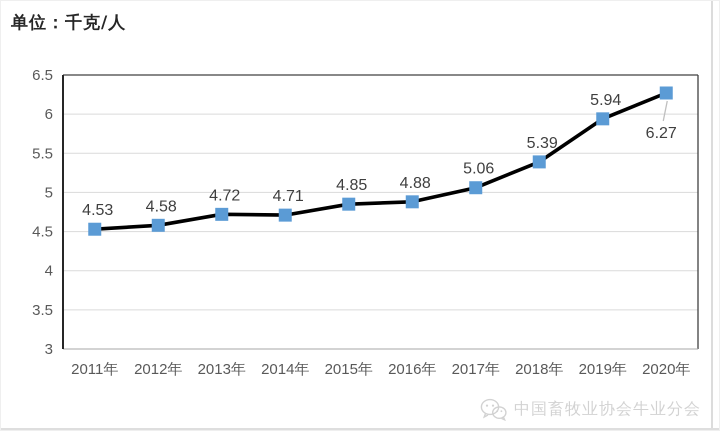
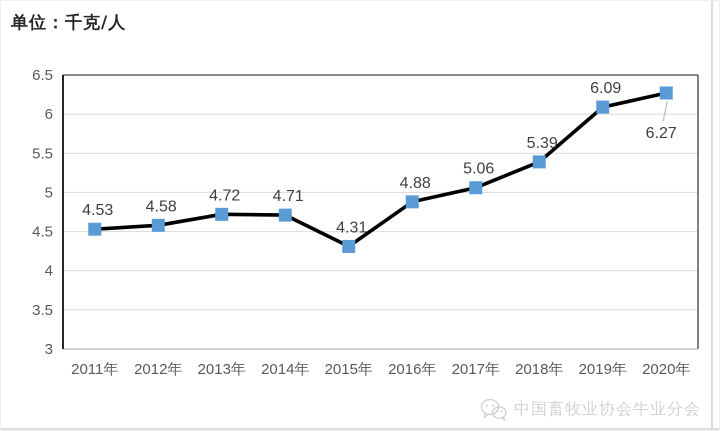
2015年: 4.85 -> 4.31
2019年: 5.94 -> 6.09
